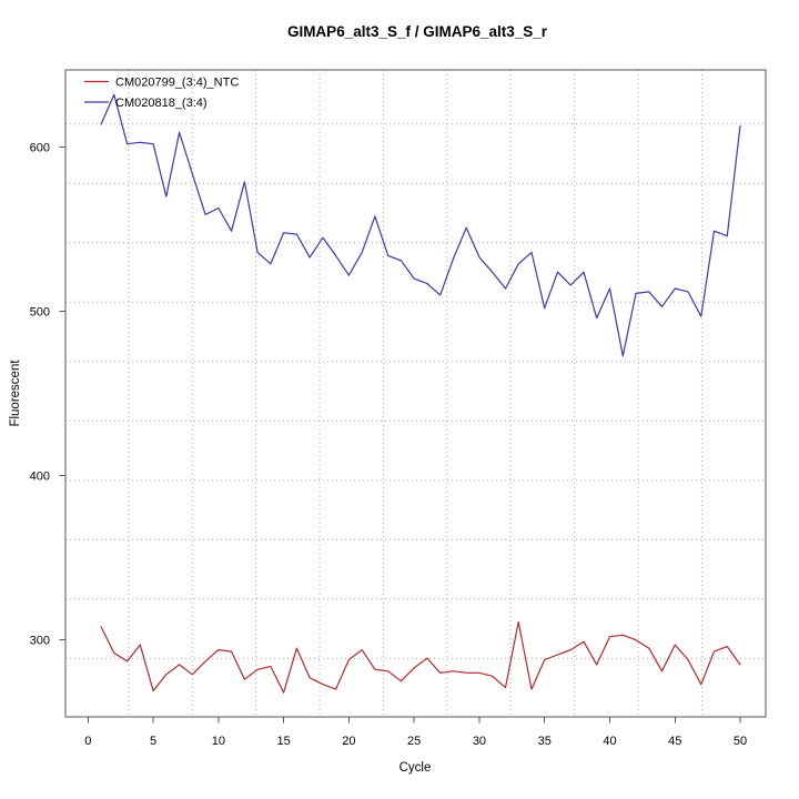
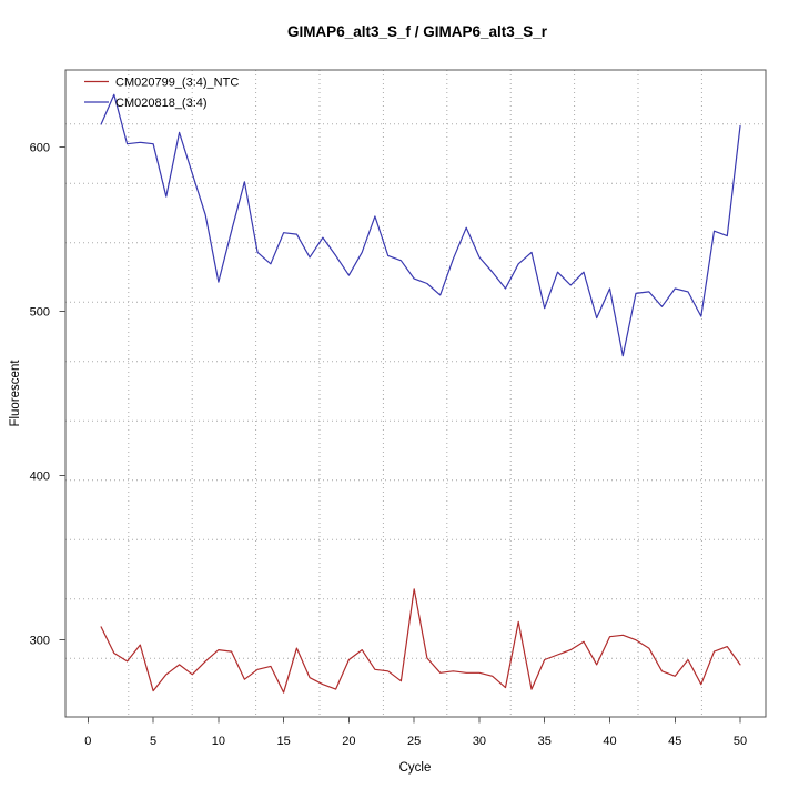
CM020818_(3:4)/10: 563 -> 518
CM020799_(3:4)_NTC/25: 283 -> 331
CM020799_(3:4)_NTC/45: 297 -> 278
